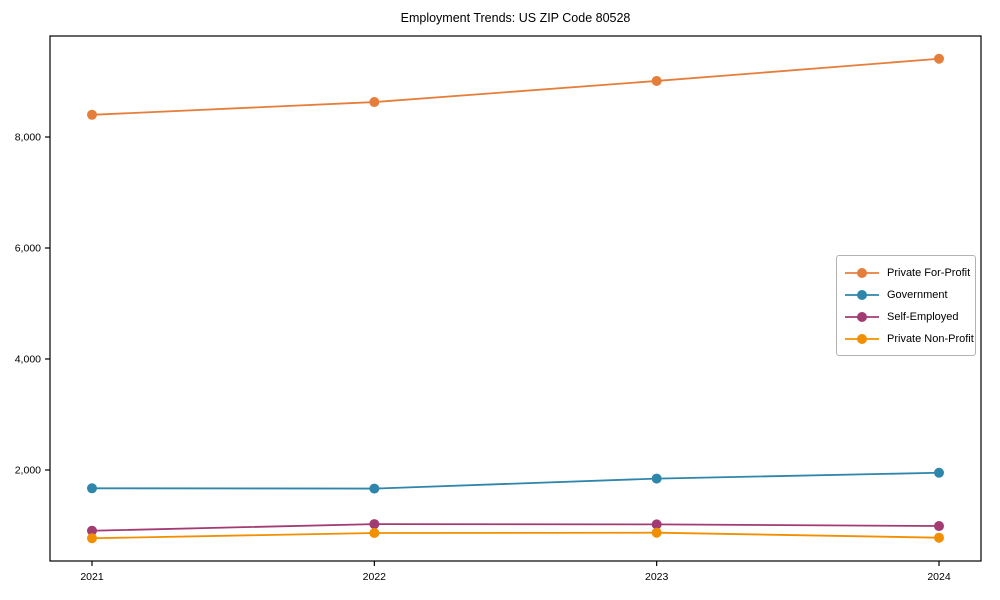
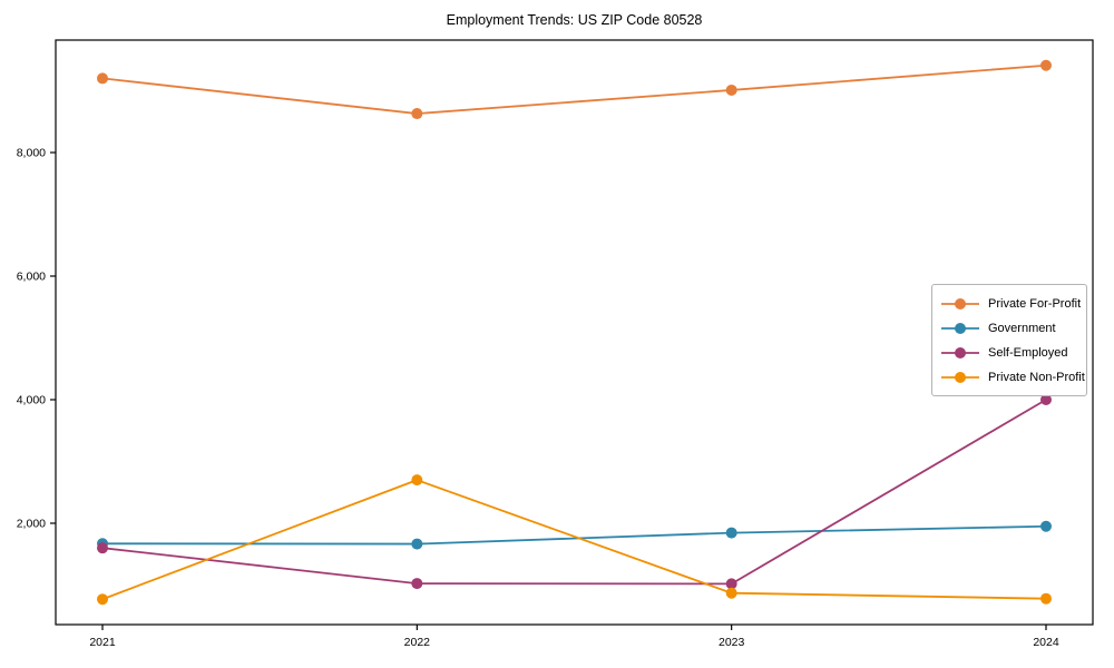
Private For-Profit/2021: 8400 -> 9200
Self-Employed/2021: 900 -> 1600
Private Non-Profit/2022: 900 -> 2700
Self-Employed/2024: 1000 -> 4000
